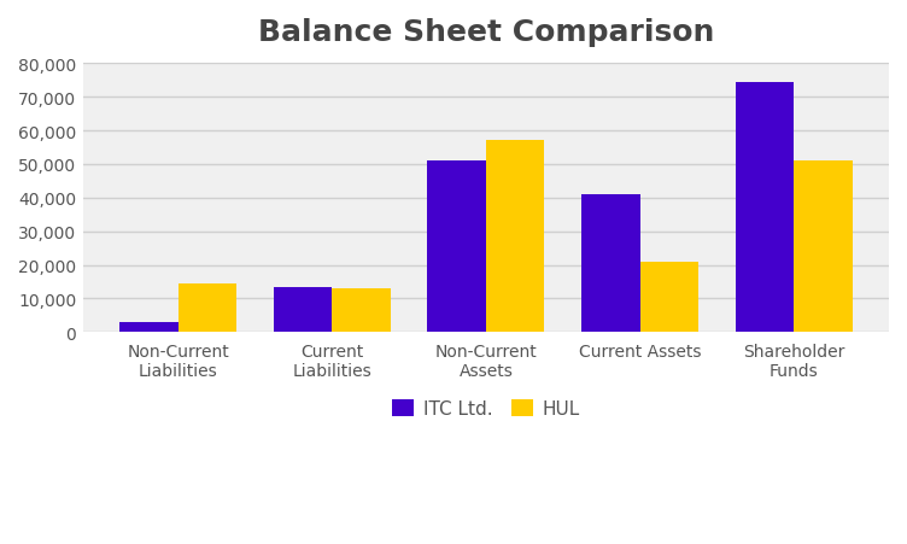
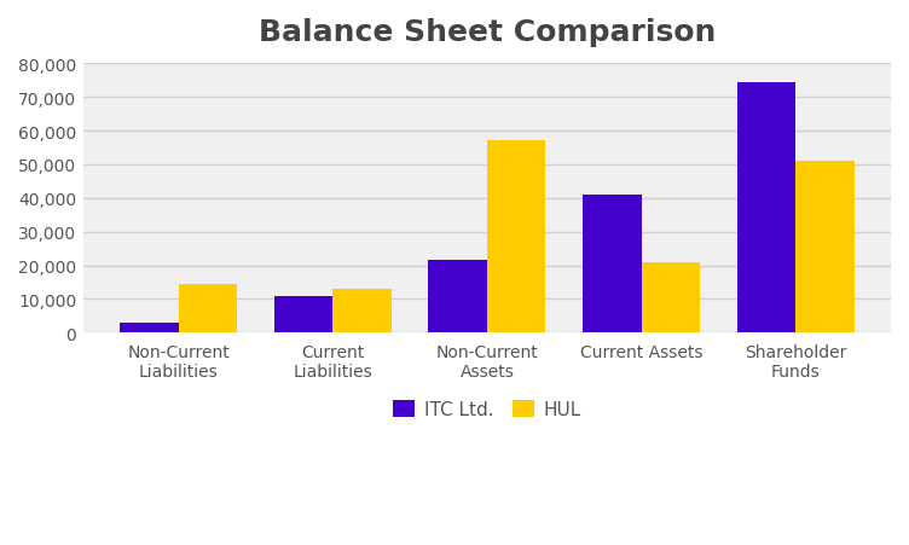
ITC Ltd./Current Liabilities: 13,500 -> 11,000
ITC Ltd./Non-Current Assets: 51,000 -> 21,500
